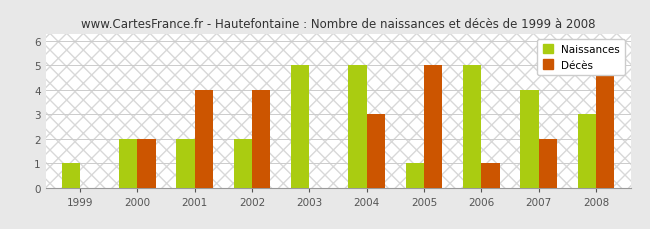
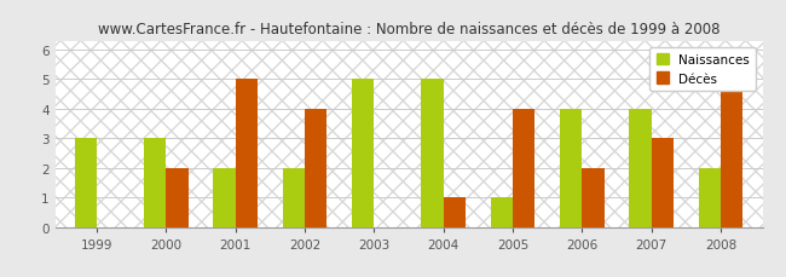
Naissances/1999: 1 -> 3
Naissances/2000: 2 -> 3
Décès/2001: 4 -> 5
Décès/2004: 3 -> 1
Décès/2005: 5 -> 4
Naissances/2006: 5 -> 4
Décès/2006: 1 -> 2
Décès/2007: 2 -> 3
Naissances/2008: 3 -> 2
